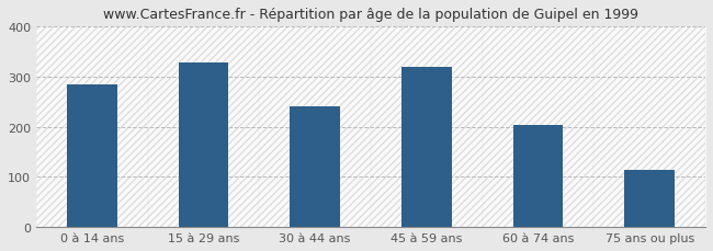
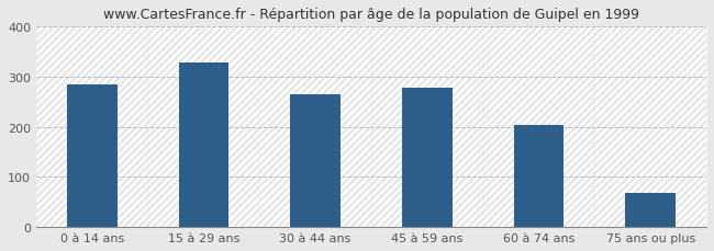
30 à 44 ans: 240 -> 264
45 à 59 ans: 320 -> 279
75 ans ou plus: 115 -> 68
